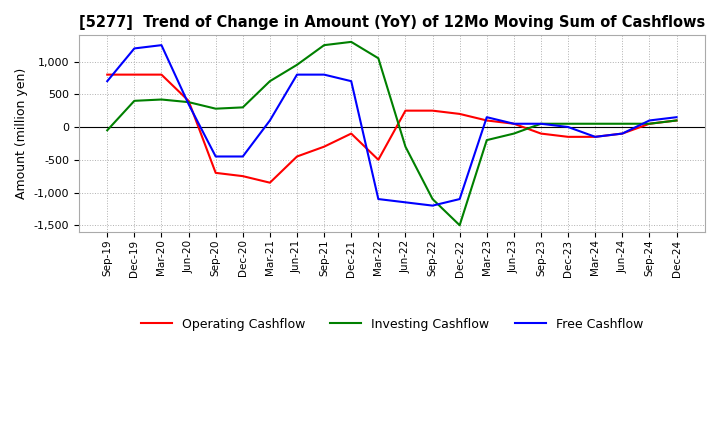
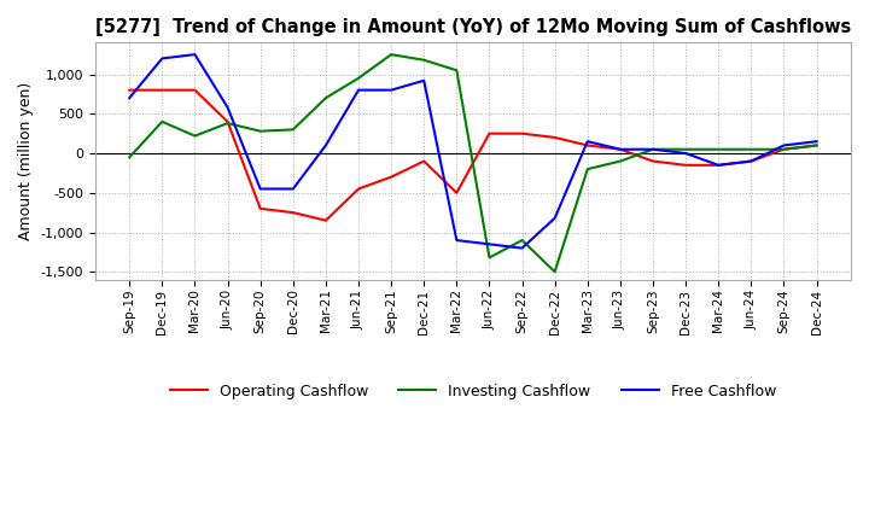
Investing Cashflow/Mar-20: 420 -> 220
Free Cashflow/Jun-20: 350 -> 580
Investing Cashflow/Dec-21: 1,300 -> 1,180
Free Cashflow/Dec-21: 700 -> 920
Investing Cashflow/Jun-22: -300 -> -1,320
Free Cashflow/Dec-22: -1,100 -> -820
